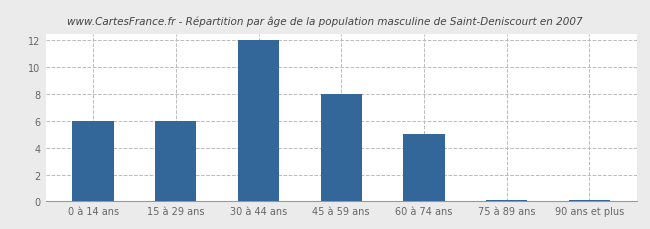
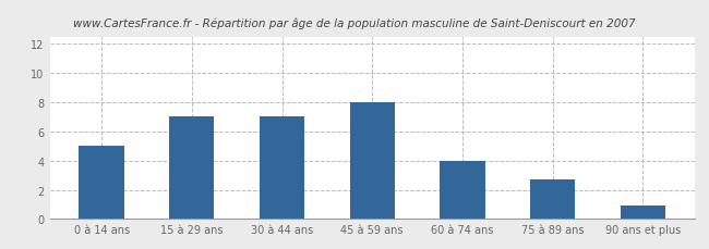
0 à 14 ans: 6.0 -> 5.0
15 à 29 ans: 6.0 -> 7.0
30 à 44 ans: 12.0 -> 7.0
60 à 74 ans: 5.0 -> 4.0
75 à 89 ans: 0.1 -> 2.7
90 ans et plus: 0.1 -> 0.9
